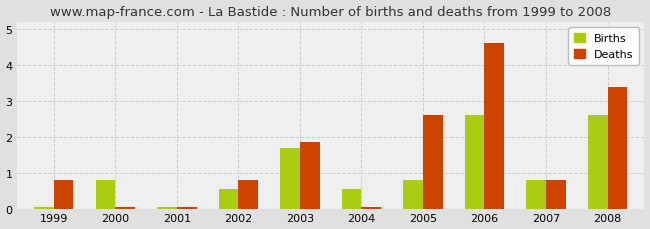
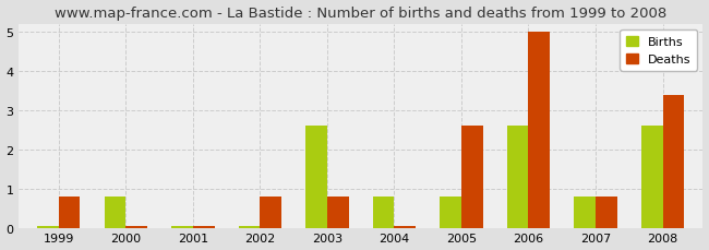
Births/2002: 0.55 -> 0.05
Births/2003: 1.70 -> 2.60
Deaths/2003: 1.85 -> 0.80
Births/2004: 0.55 -> 0.80
Deaths/2006: 4.60 -> 5.00
